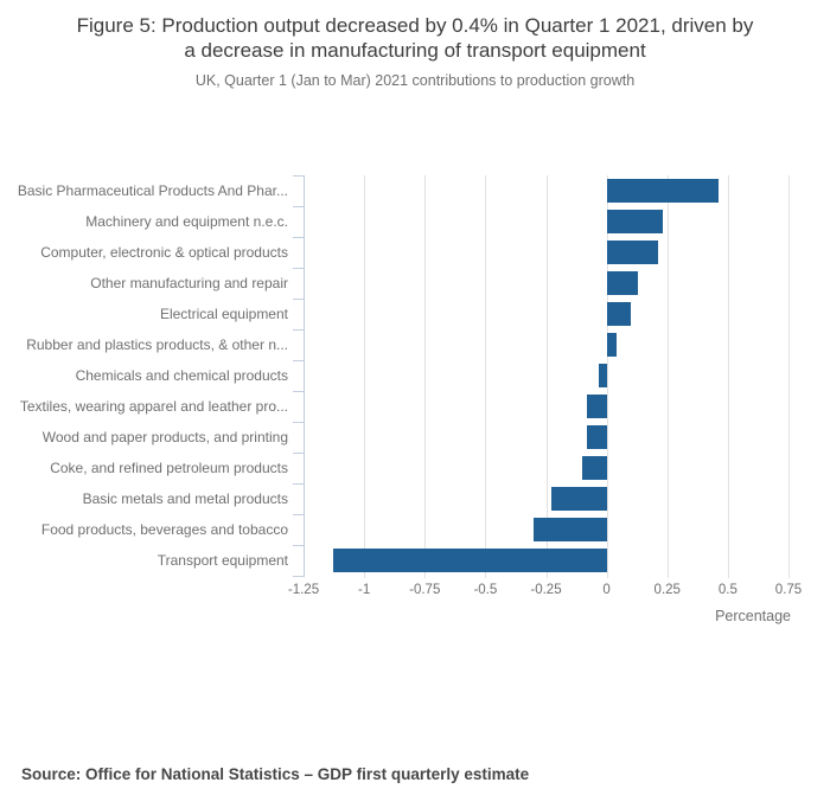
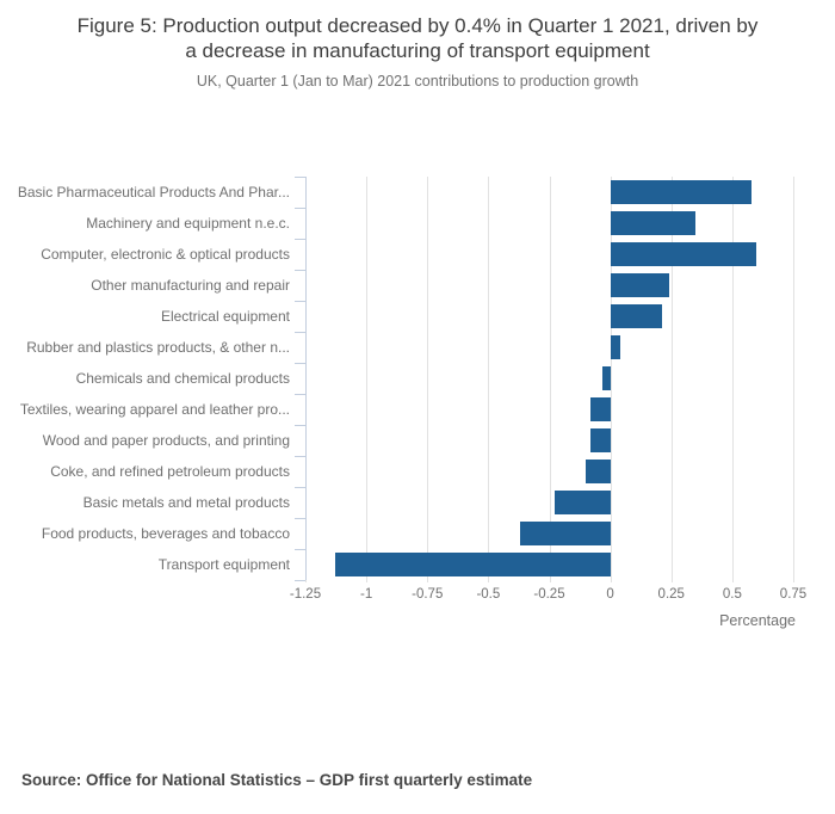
Basic Pharmaceutical Products And Phar...: 0.46 -> 0.58
Machinery and equipment n.e.c.: 0.23 -> 0.35
Computer, electronic & optical products: 0.21 -> 0.60
Other manufacturing and repair: 0.13 -> 0.24
Electrical equipment: 0.10 -> 0.21
Food products, beverages and tobacco: -0.30 -> -0.37
